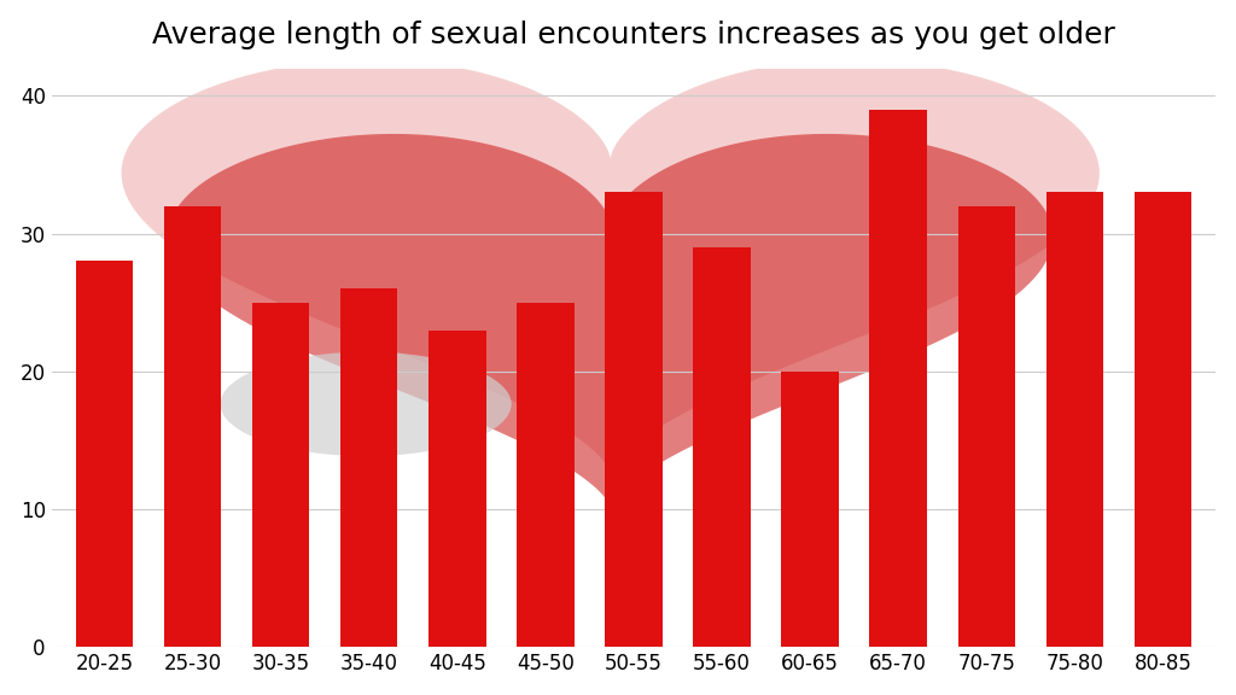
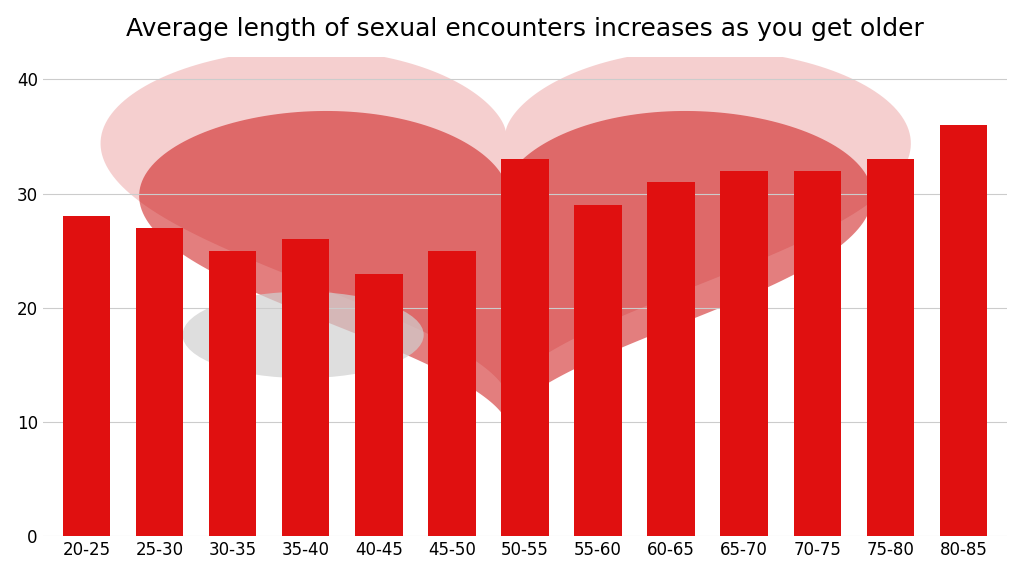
25-30: 32 -> 27
60-65: 20 -> 31
65-70: 39 -> 32
80-85: 33 -> 36
